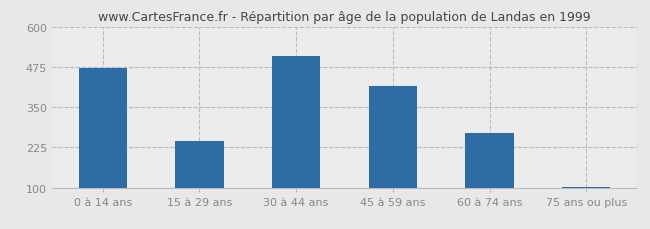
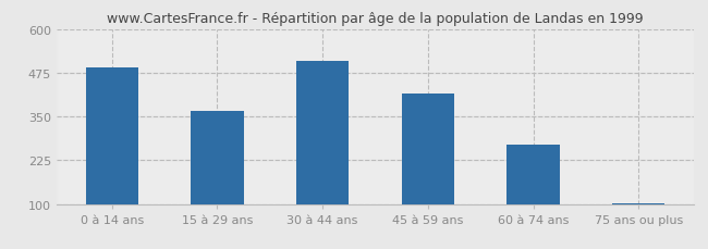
0 à 14 ans: 470 -> 490
15 à 29 ans: 245 -> 365
